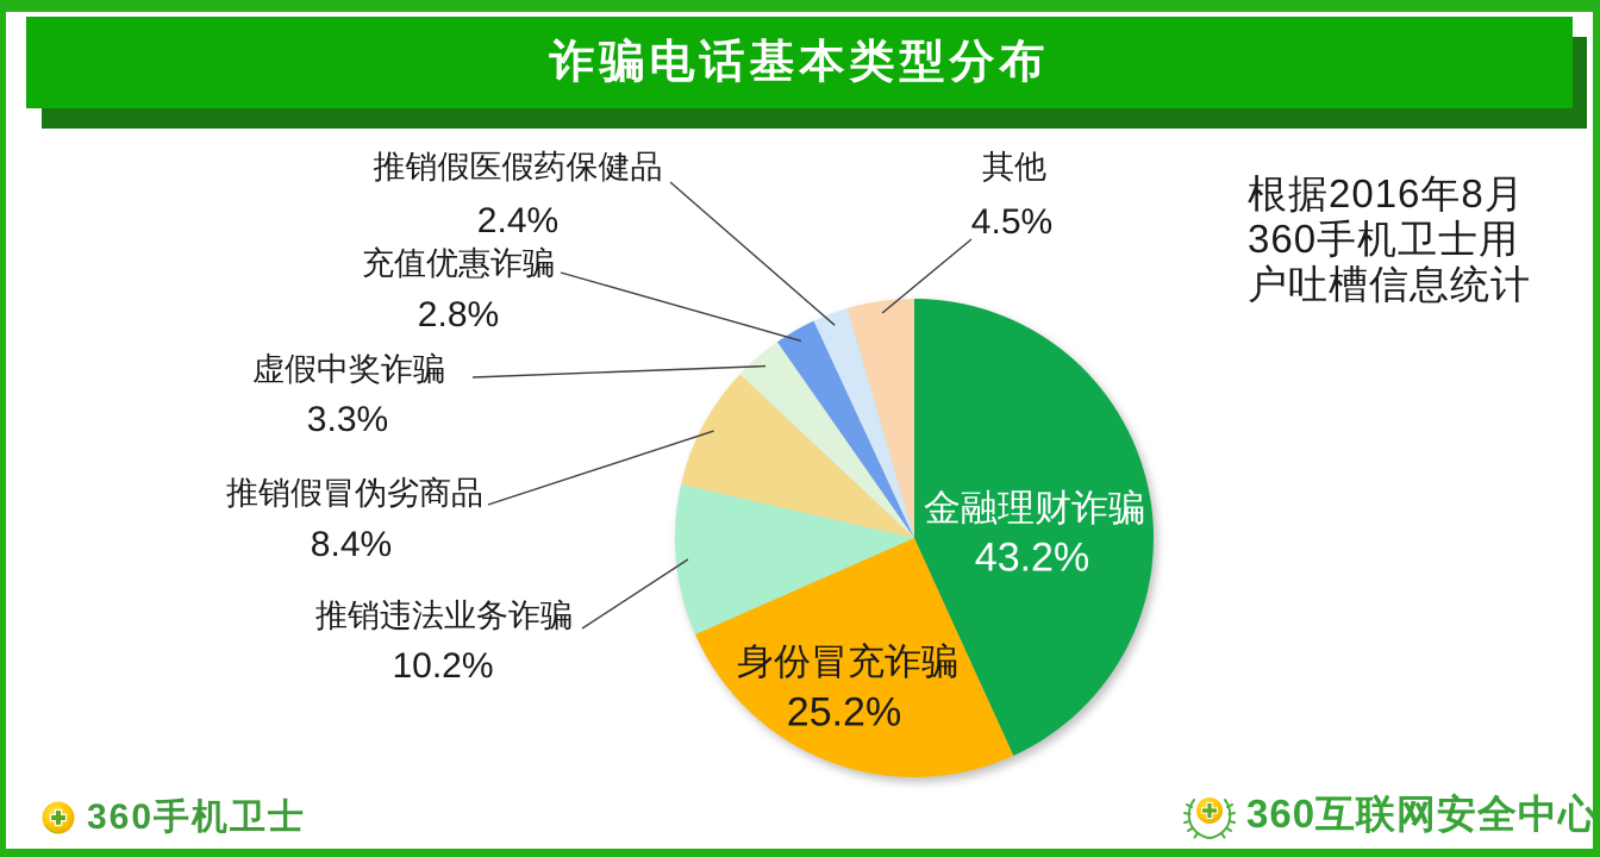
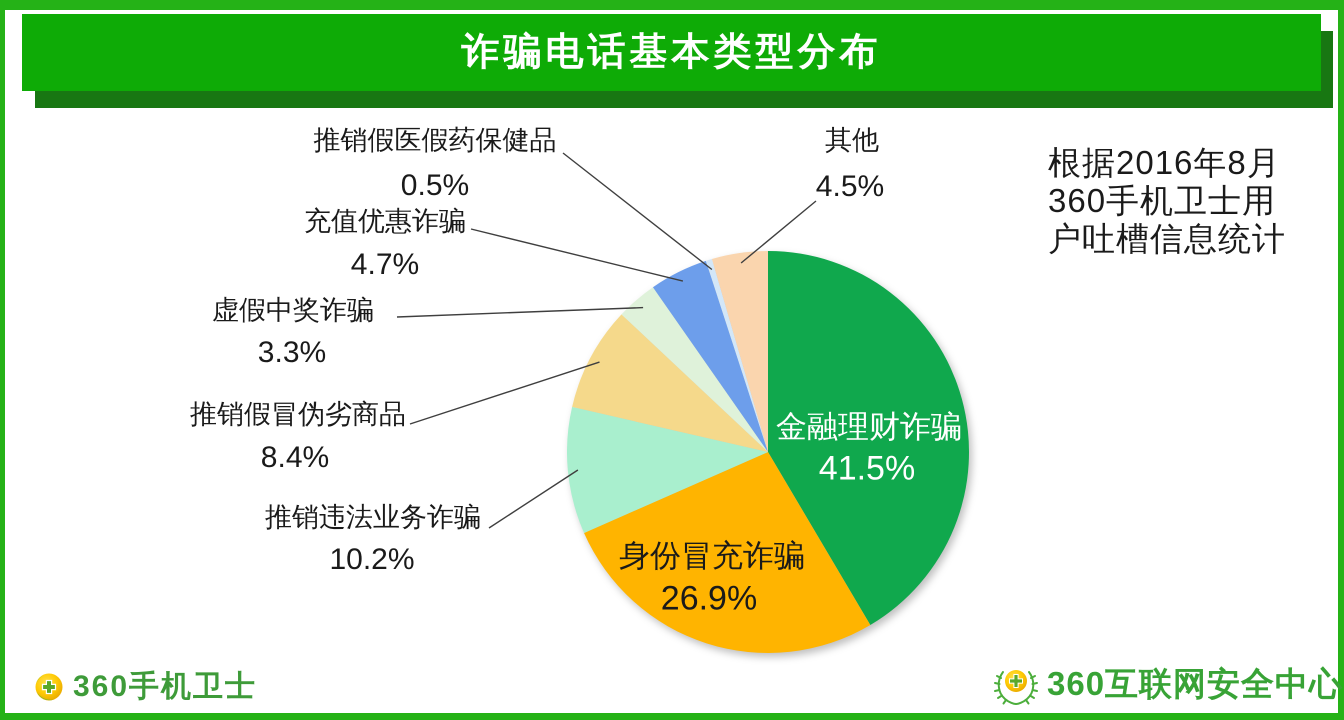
金融理财诈骗: 43.2% -> 41.5%
身份冒充诈骗: 25.2% -> 26.9%
充值优惠诈骗: 2.8% -> 4.7%
推销假医假药保健品: 2.4% -> 0.5%
